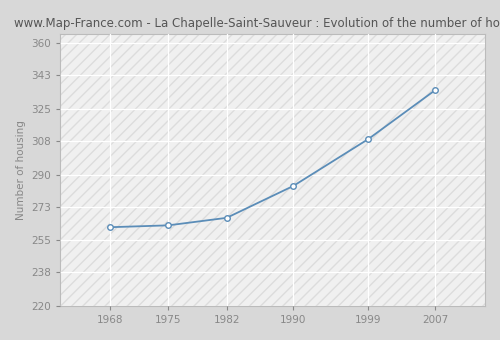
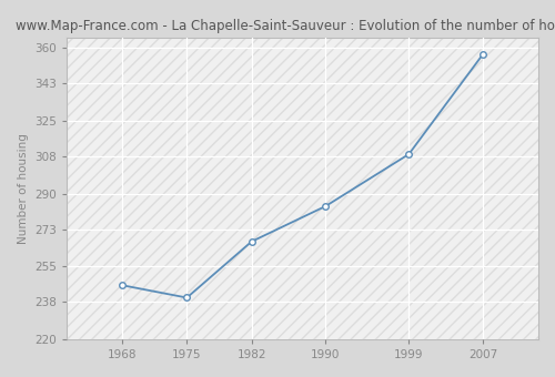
1968: 262 -> 246
1975: 263 -> 240
2007: 335 -> 357
